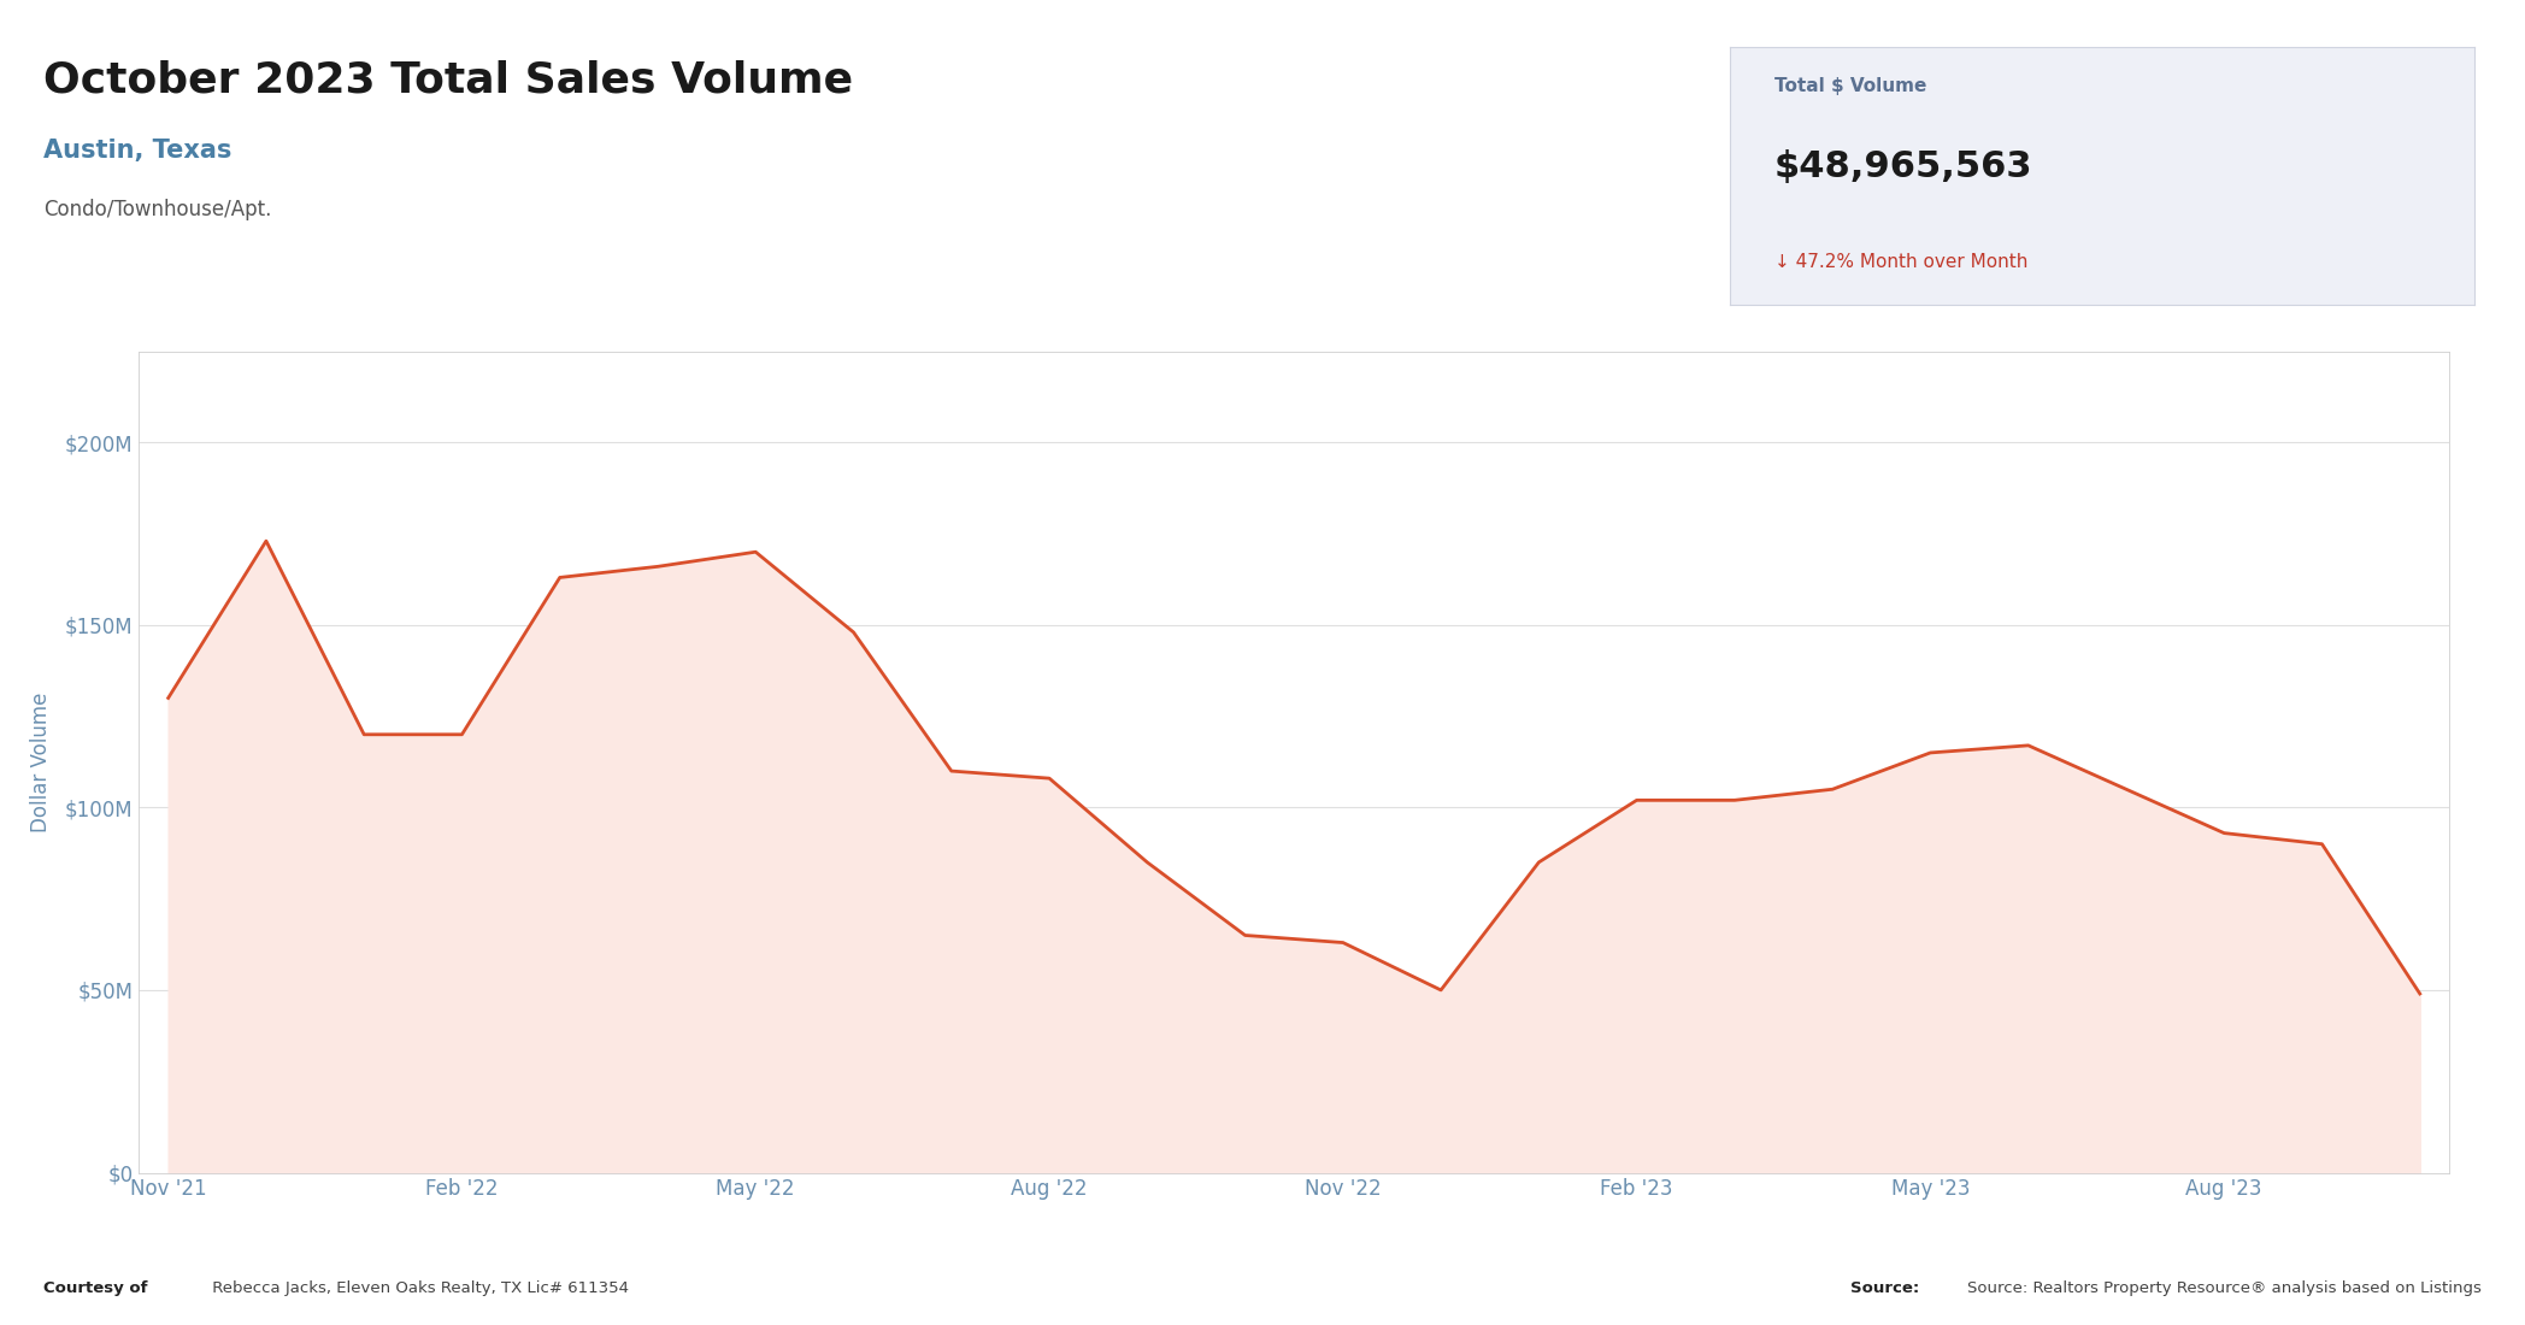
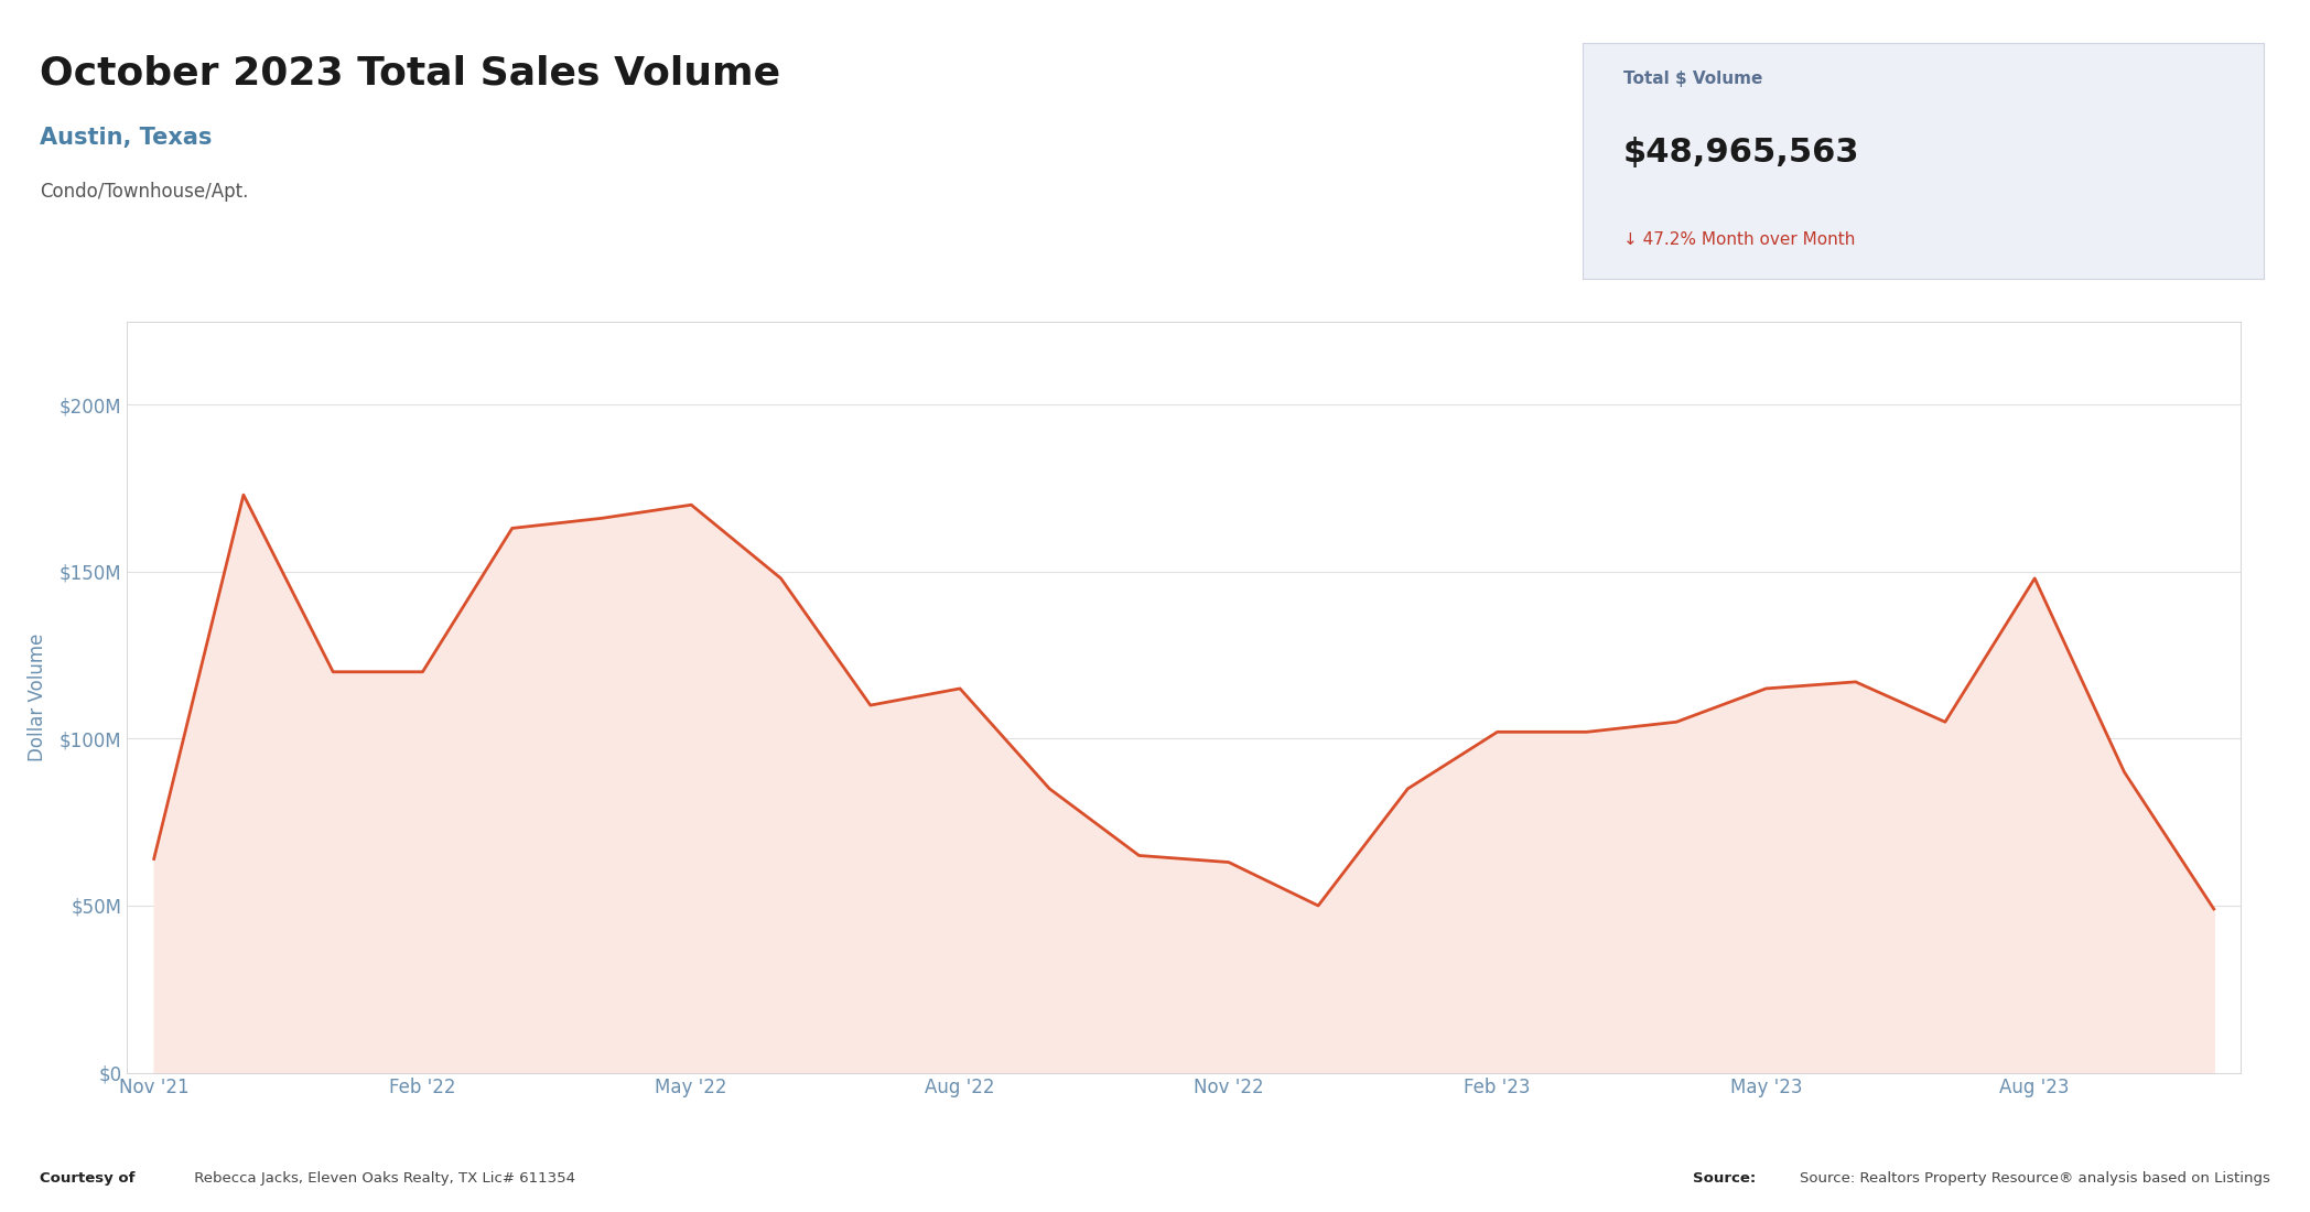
Nov '21: $130M -> $64M
Aug '22: $108M -> $115M
Aug '23: $93M -> $148M
